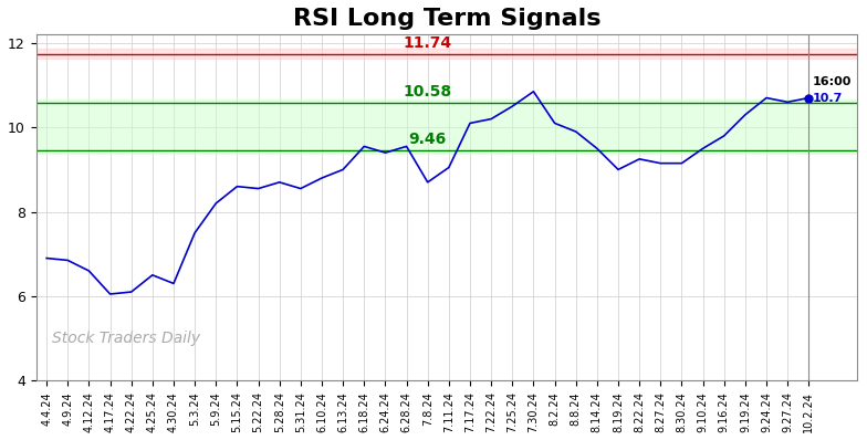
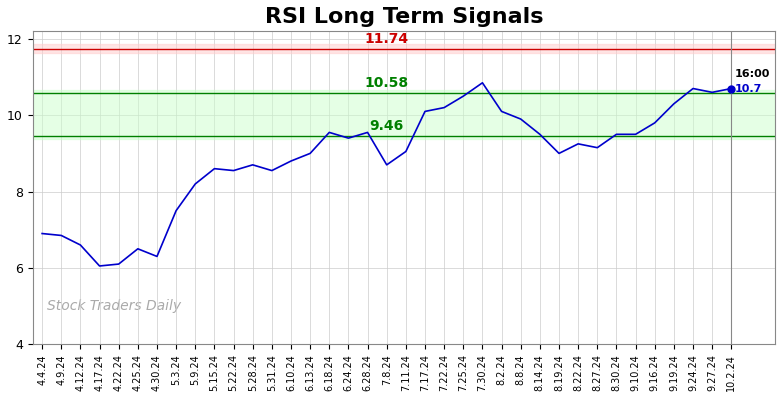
8.30.24: 9.15 -> 9.50
